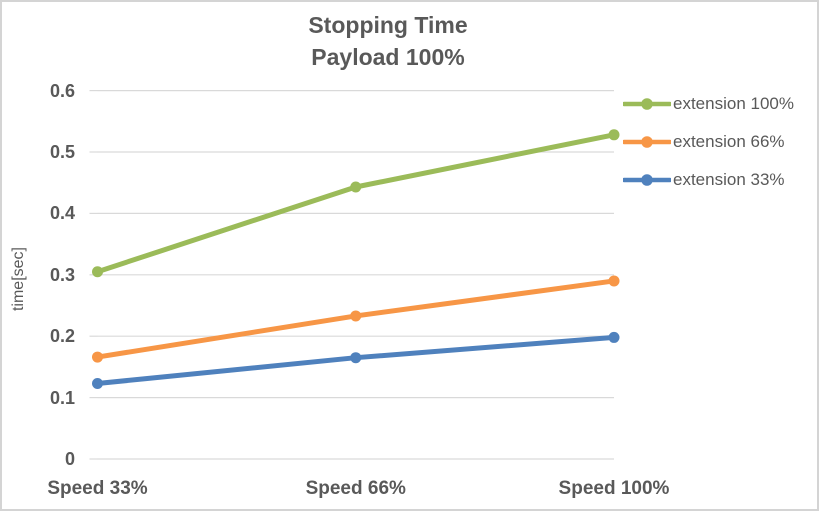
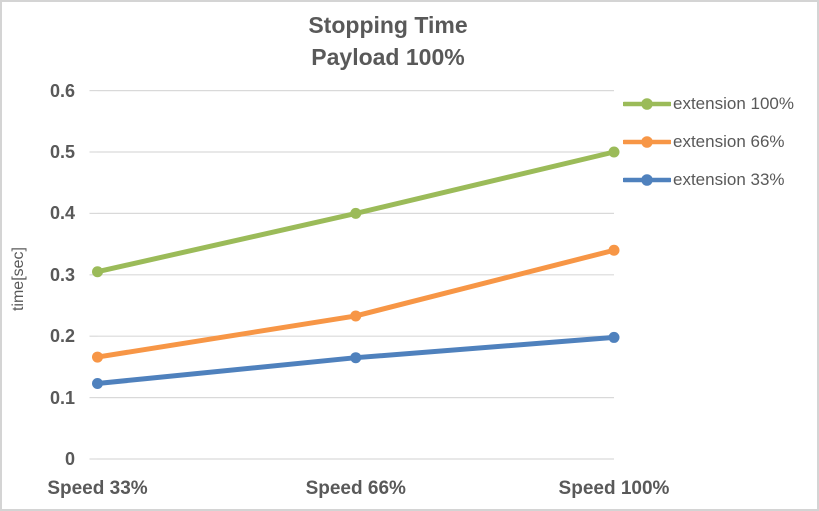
extension 100%/Speed 66%: 0.44 -> 0.40
extension 100%/Speed 100%: 0.53 -> 0.50
extension 66%/Speed 100%: 0.29 -> 0.34
